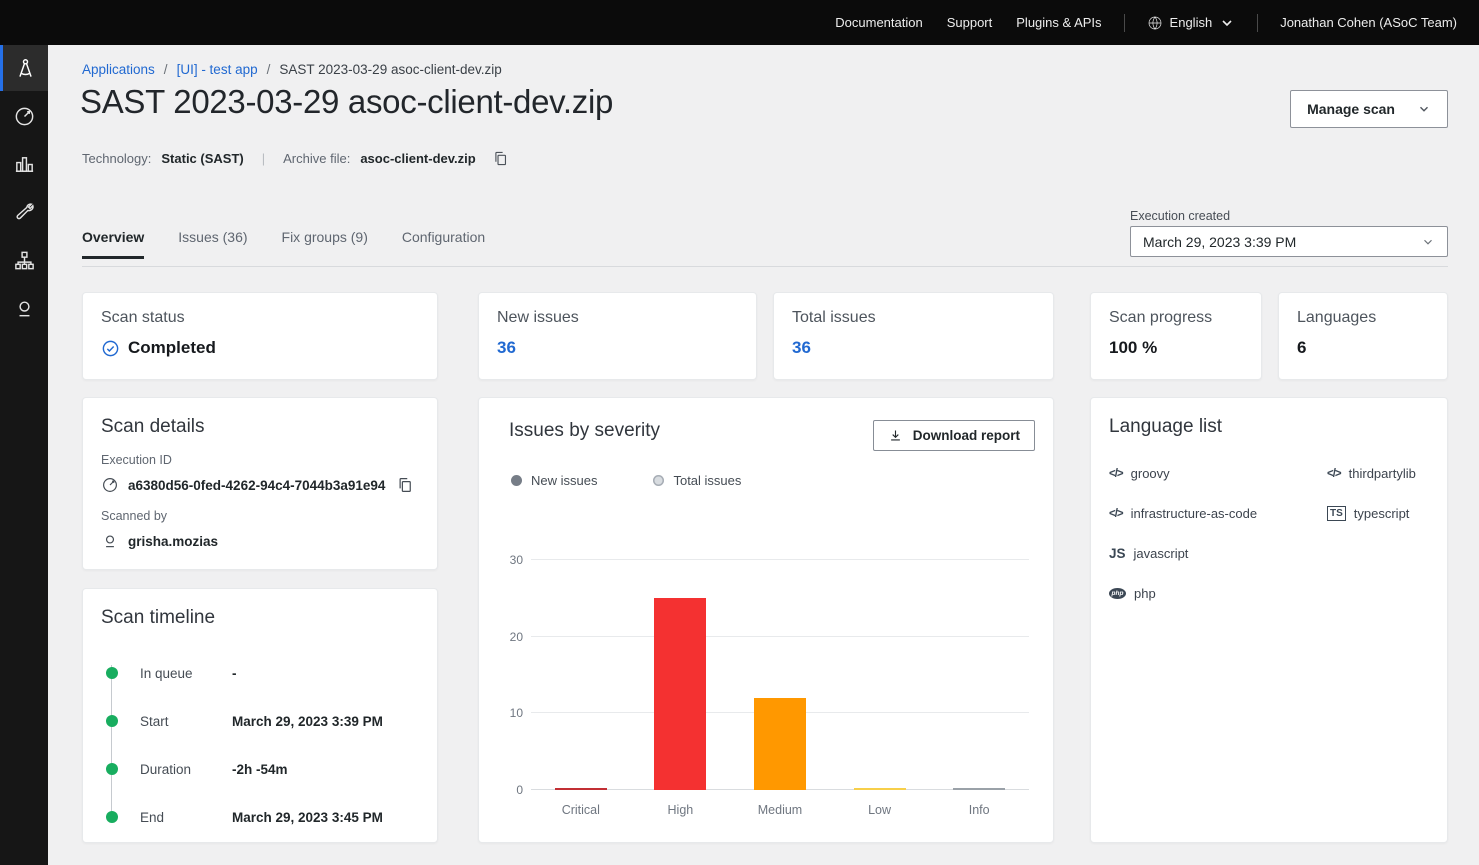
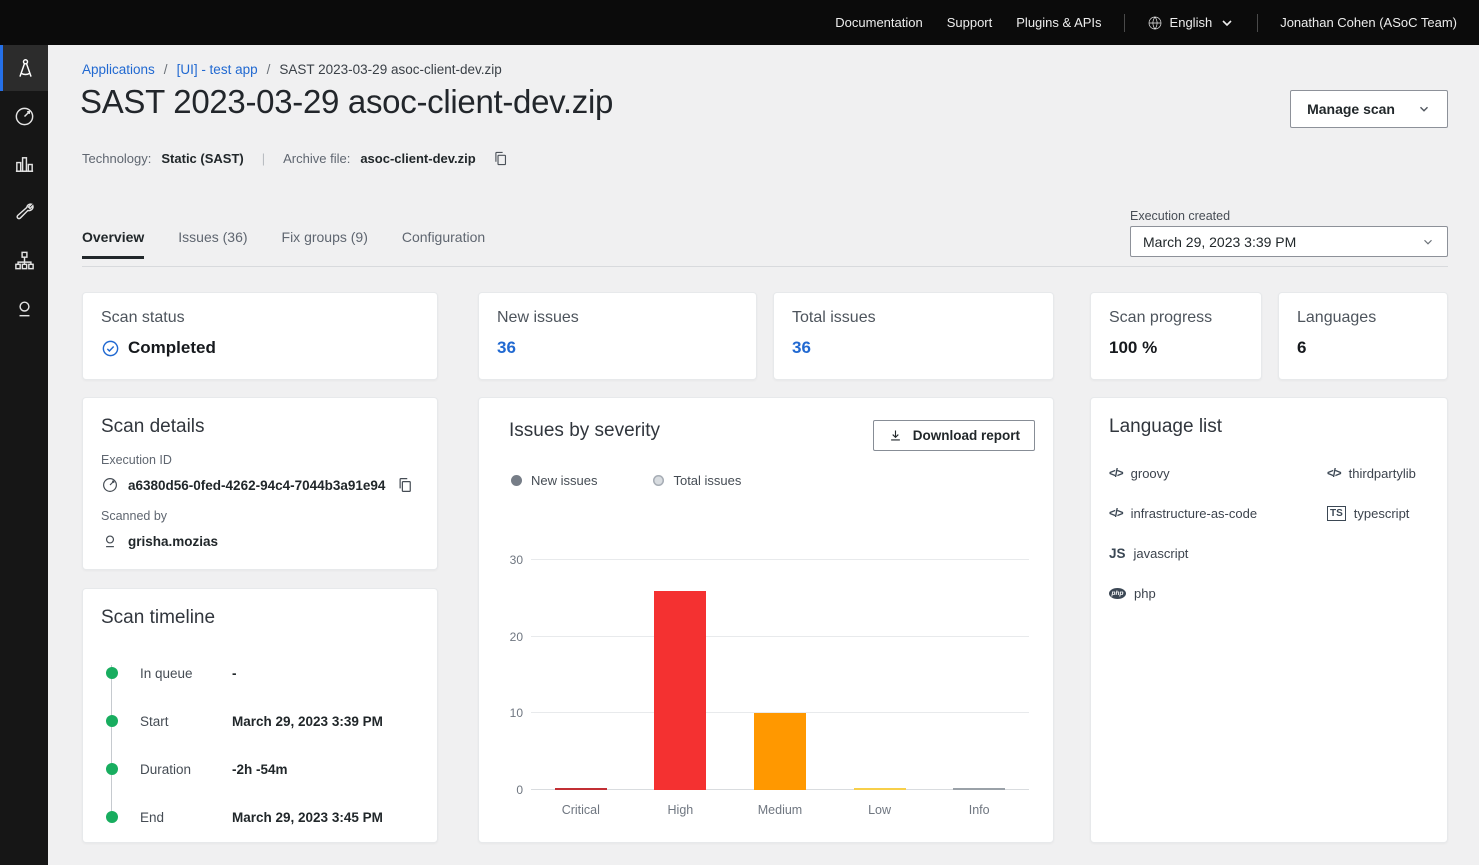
High: 25 -> 26
Medium: 12 -> 10
